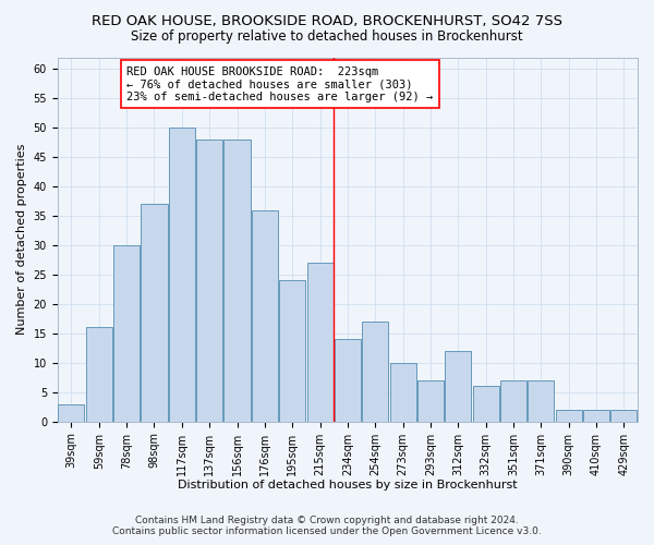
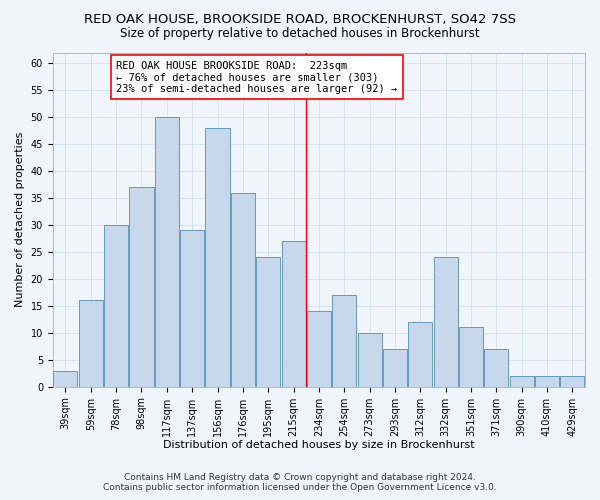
137sqm: 48 -> 29
332sqm: 6 -> 24
351sqm: 7 -> 11
